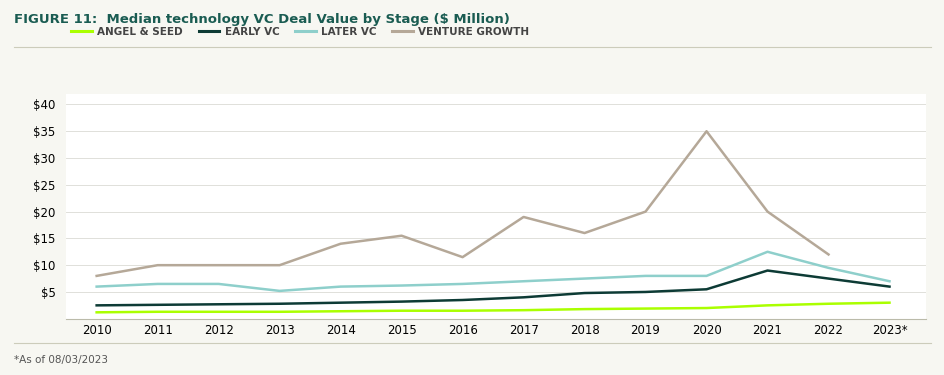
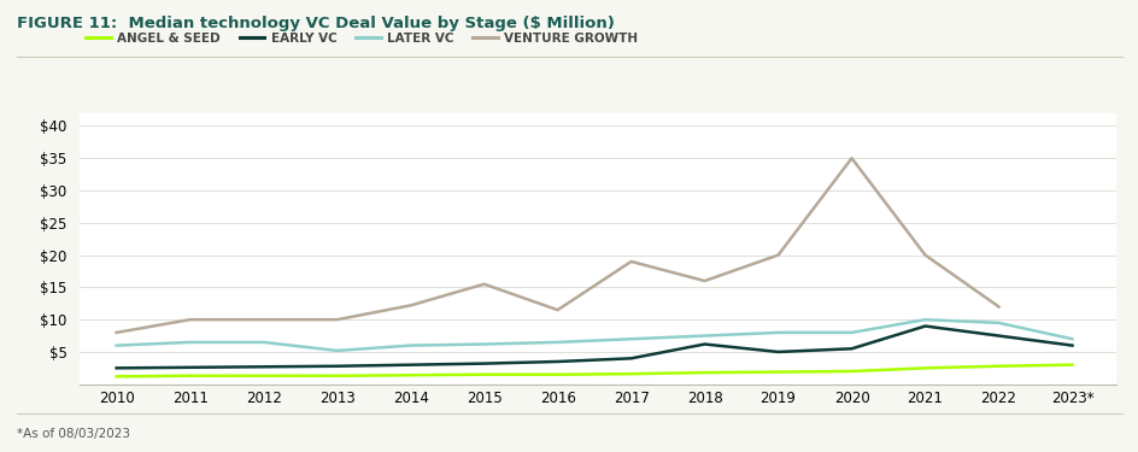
VENTURE GROWTH/2014: $14.0 -> $12.2
EARLY VC/2018: $4.8 -> $6.2
LATER VC/2021: $12.5 -> $10.0
